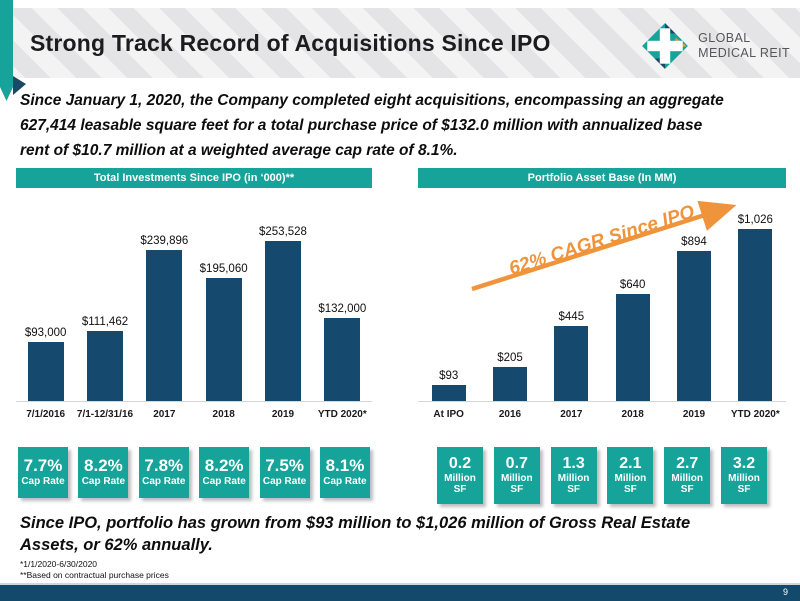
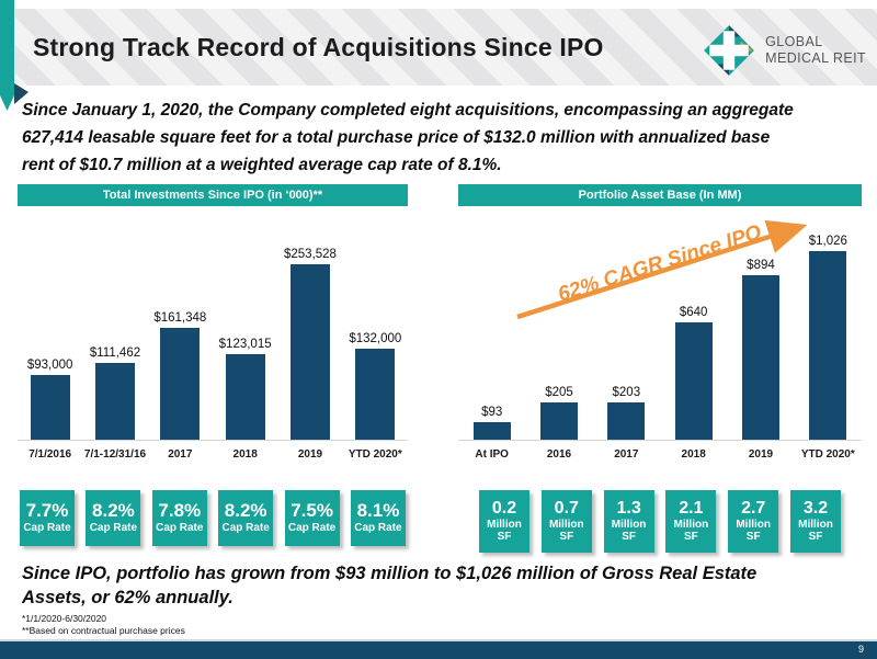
Total Investments Since IPO (in ‘000)**/2017: $239,896 -> $161,348
Total Investments Since IPO (in ‘000)**/2018: $195,060 -> $123,015
Portfolio Asset Base (In MM)/2017: $445 -> $203
